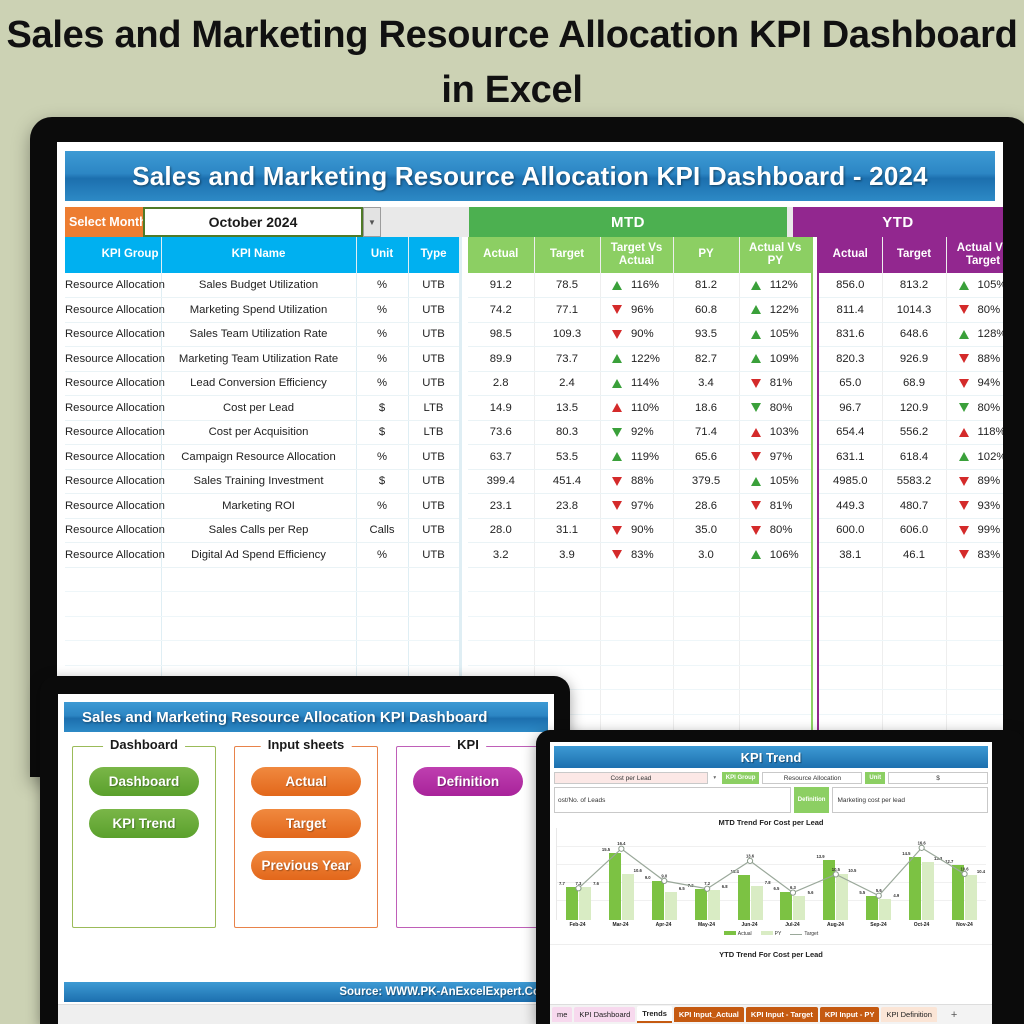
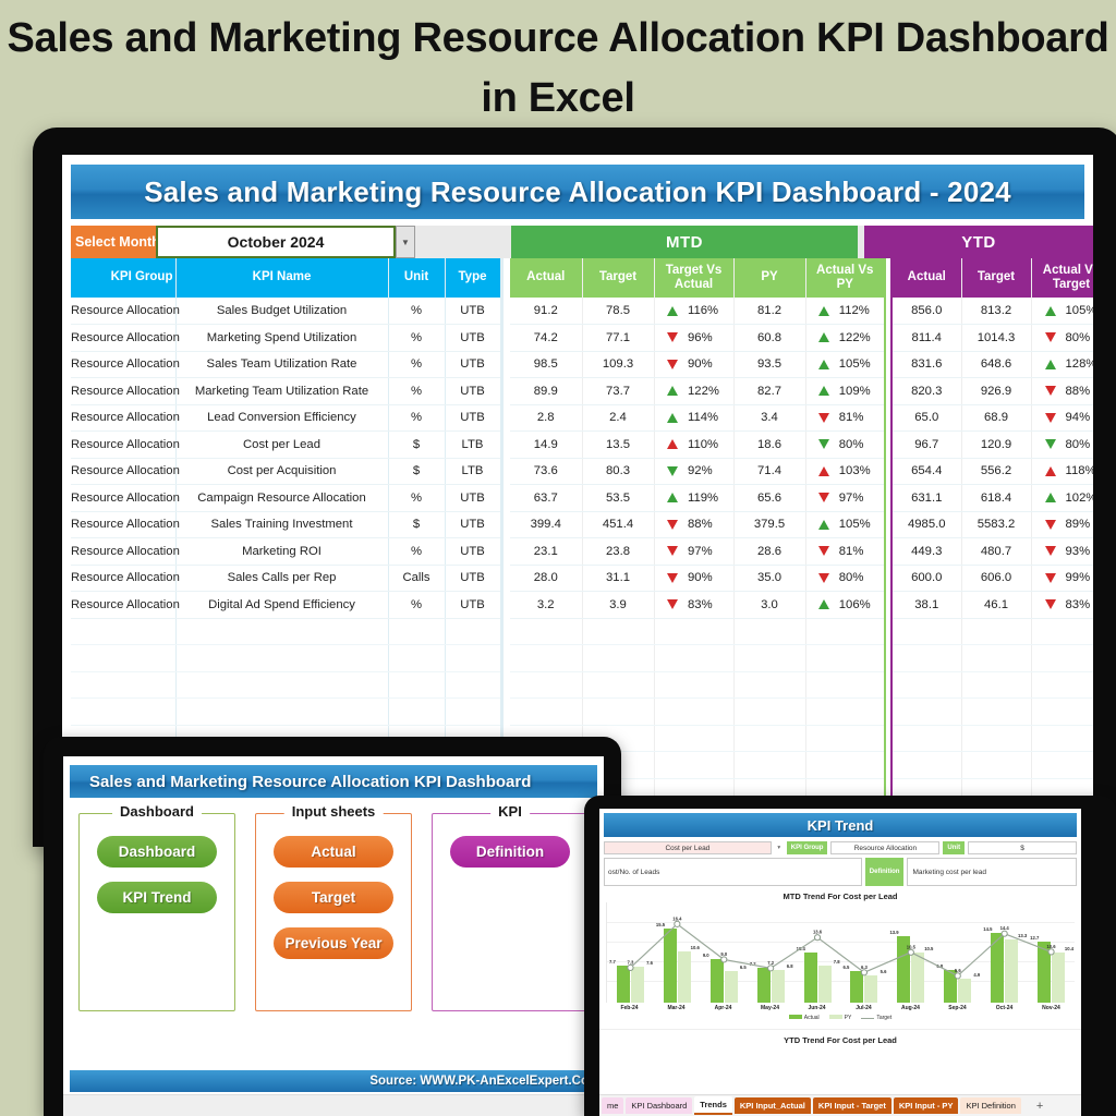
Actual/Sep-24: 5.5 -> 6.8
Target/Oct-24: 16.6 -> 14.4
